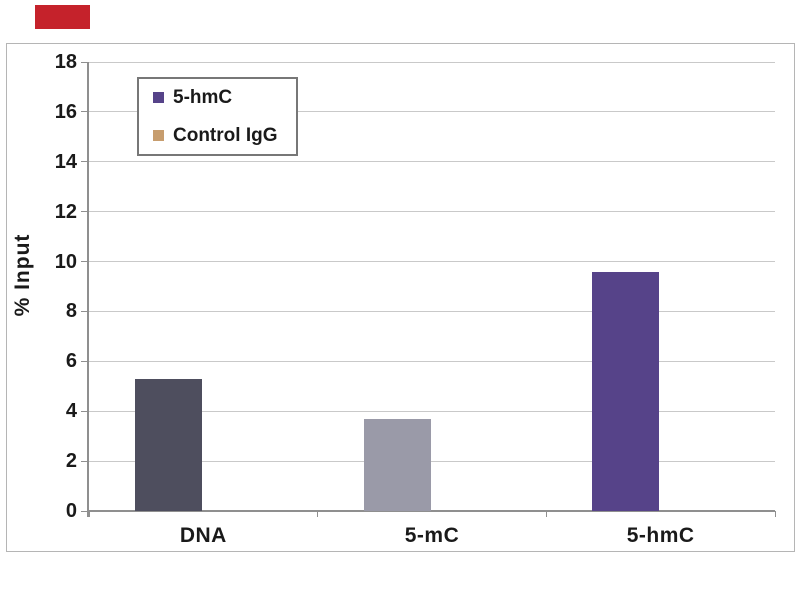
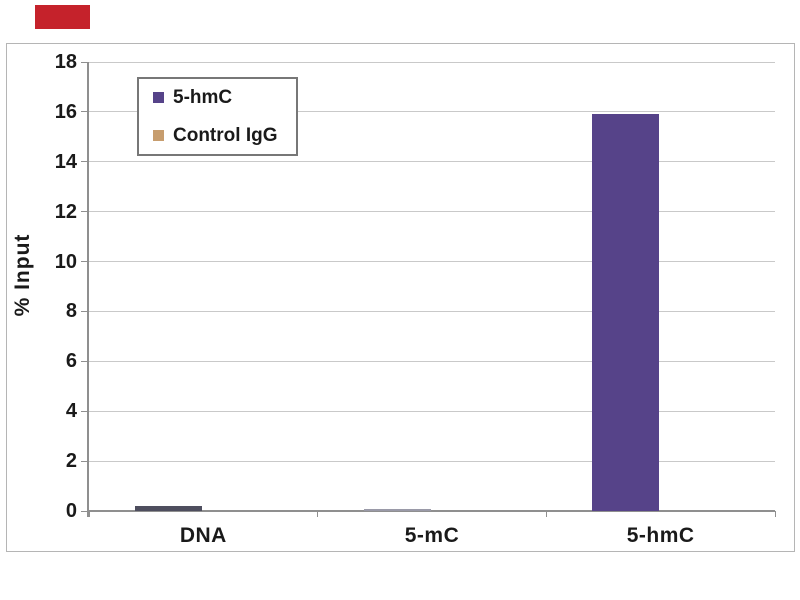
5-hmC/DNA: 5.3 -> 0.2
5-hmC/5-mC: 3.7 -> 0.1
5-hmC/5-hmC: 9.6 -> 15.9
